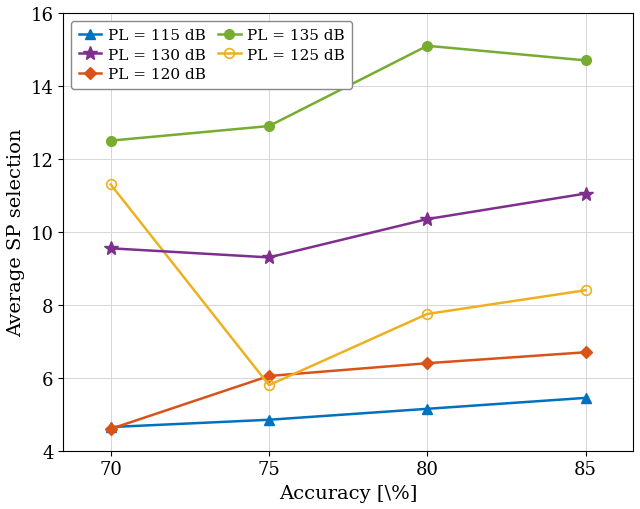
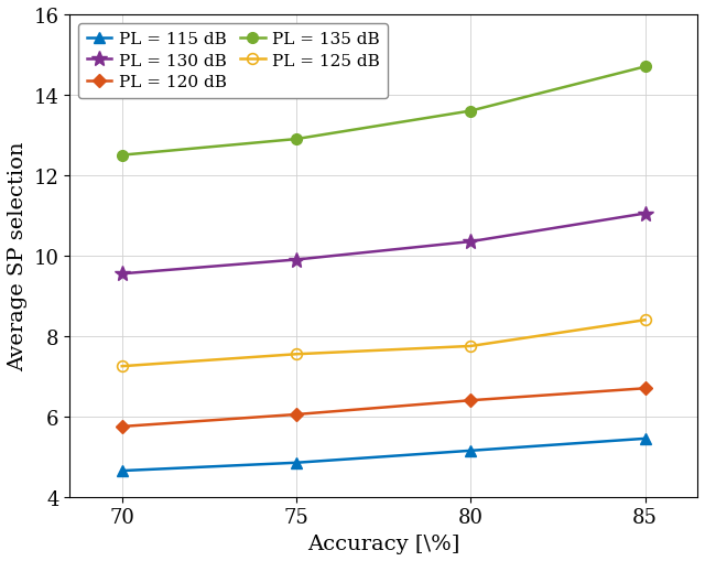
PL = 120 dB/70: 4.60 -> 5.75
PL = 125 dB/70: 11.30 -> 7.25
PL = 125 dB/75: 5.80 -> 7.55
PL = 130 dB/75: 9.30 -> 9.90
PL = 135 dB/80: 15.1 -> 13.6
